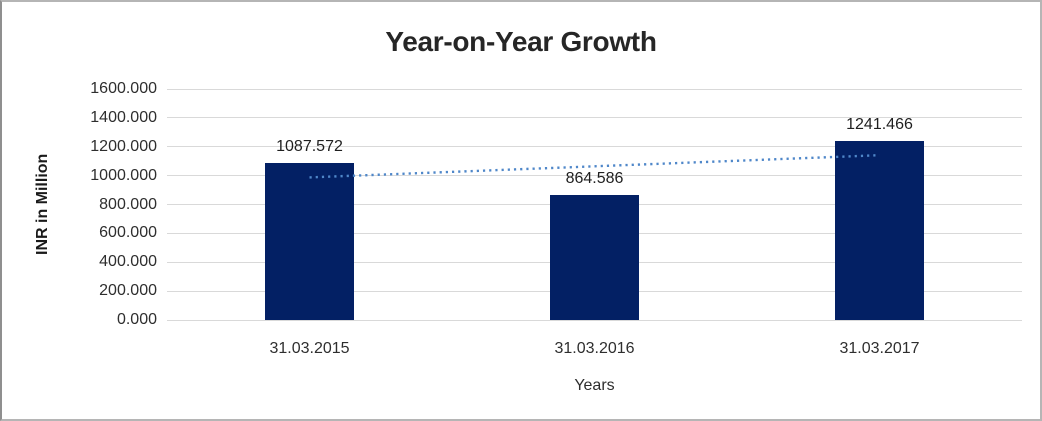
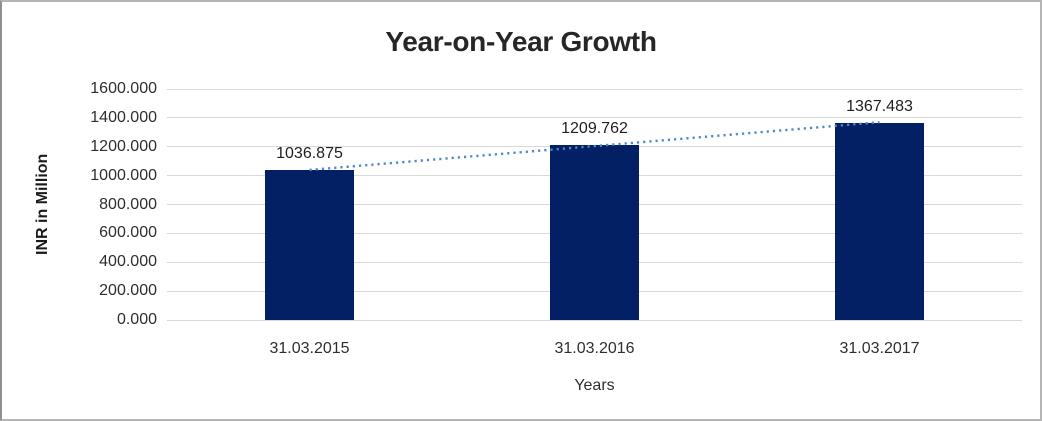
31.03.2015: 1087.572 -> 1036.875
31.03.2016: 864.586 -> 1209.762
31.03.2017: 1241.466 -> 1367.483
